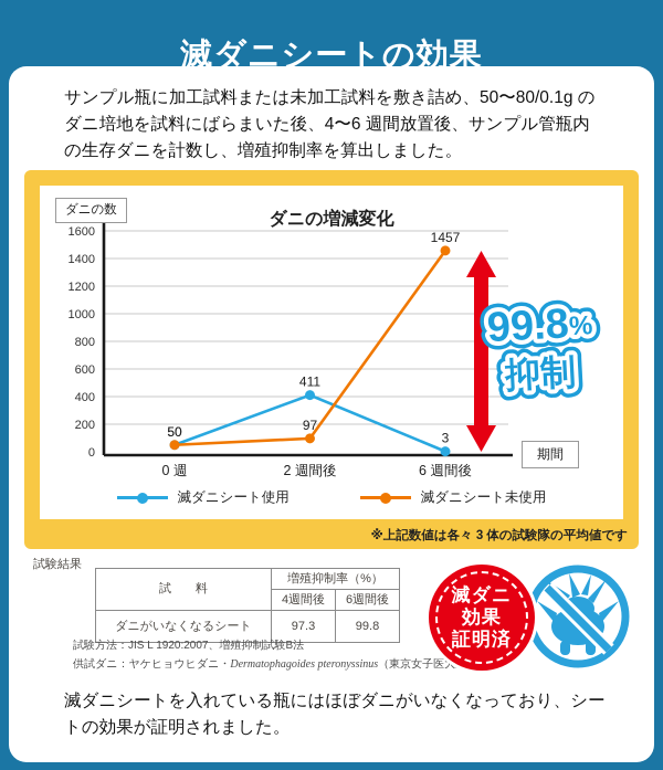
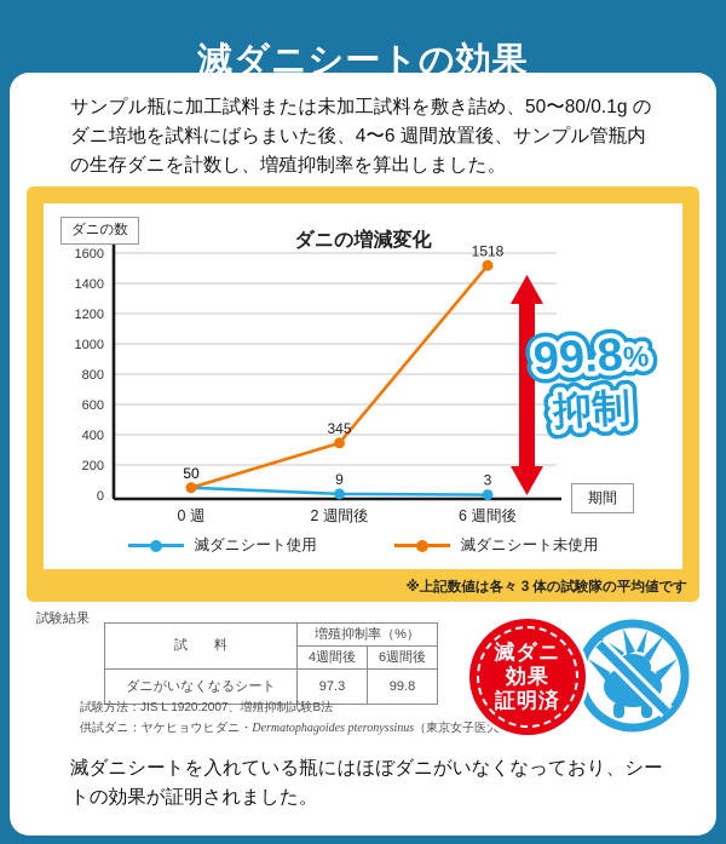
滅ダニシート使用/2 週間後: 411 -> 9
滅ダニシート未使用/2 週間後: 97 -> 345
滅ダニシート未使用/6 週間後: 1457 -> 1518
